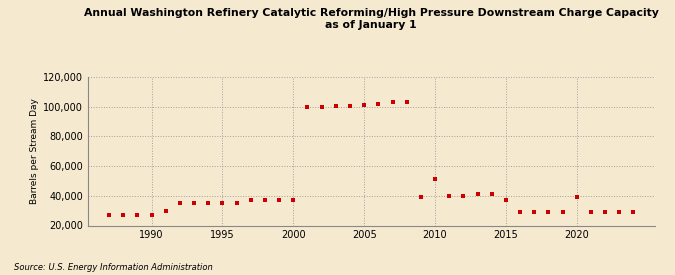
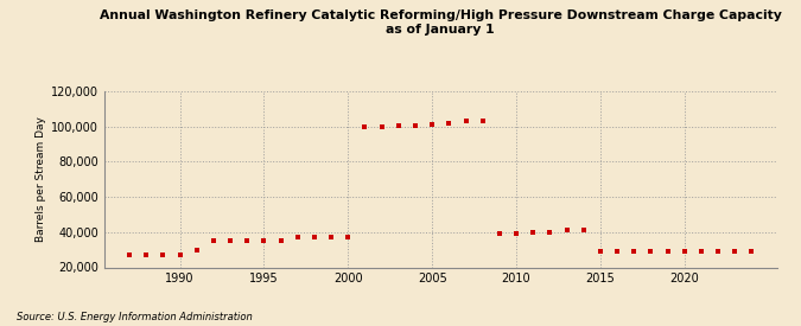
2010: 51,000 -> 39,000
2015: 37,000 -> 29,000
2020: 39,000 -> 29,000
